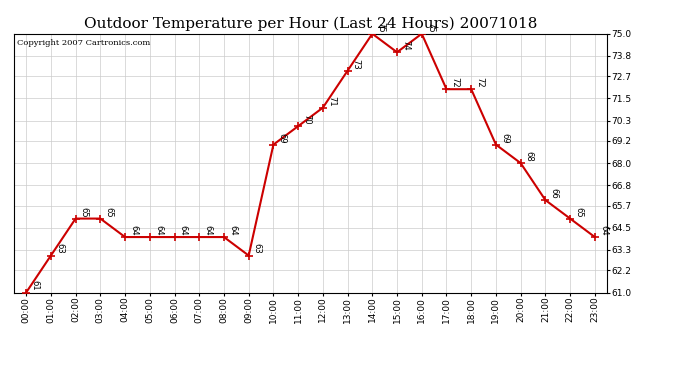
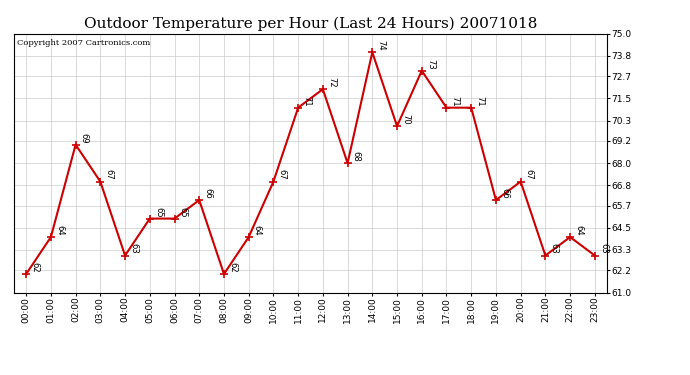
00:00: 61 -> 62
01:00: 63 -> 64
02:00: 65 -> 69
03:00: 65 -> 67
04:00: 64 -> 63
05:00: 64 -> 65
06:00: 64 -> 65
07:00: 64 -> 66
08:00: 64 -> 62
09:00: 63 -> 64
10:00: 69 -> 67
11:00: 70 -> 71
12:00: 71 -> 72
13:00: 73 -> 68
14:00: 75 -> 74
15:00: 74 -> 70
16:00: 75 -> 73
17:00: 72 -> 71
18:00: 72 -> 71
19:00: 69 -> 66
20:00: 68 -> 67
21:00: 66 -> 63
22:00: 65 -> 64
23:00: 64 -> 63
